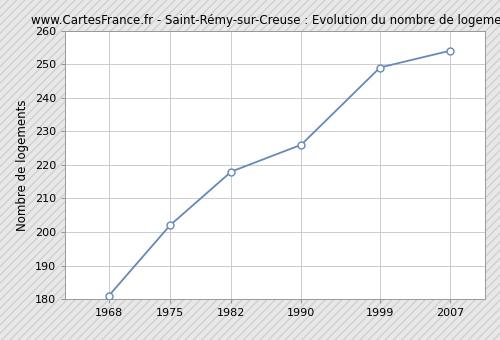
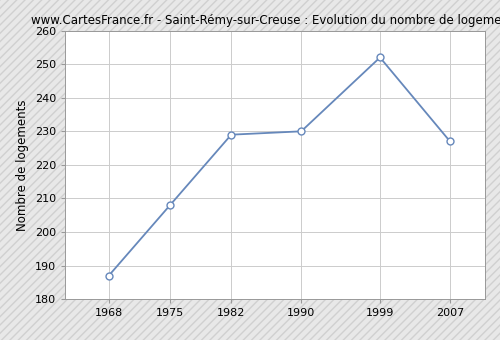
1968: 181 -> 187
1975: 202 -> 208
1982: 218 -> 229
1990: 226 -> 230
1999: 249 -> 252
2007: 254 -> 227
